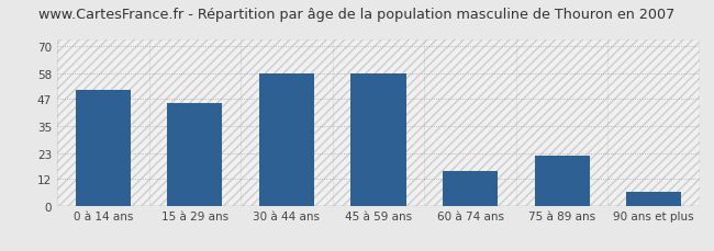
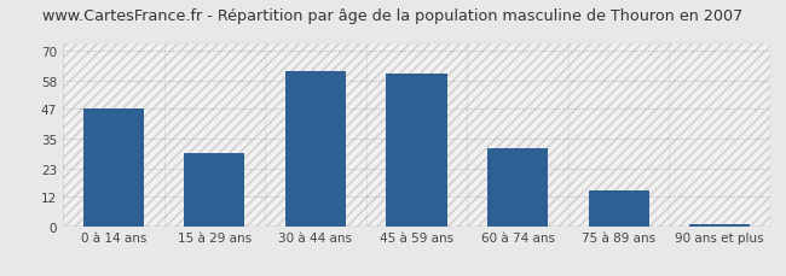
0 à 14 ans: 51 -> 47
15 à 29 ans: 45 -> 29
30 à 44 ans: 58 -> 62
45 à 59 ans: 58 -> 61
60 à 74 ans: 15 -> 31
75 à 89 ans: 22 -> 14
90 ans et plus: 6 -> 1
